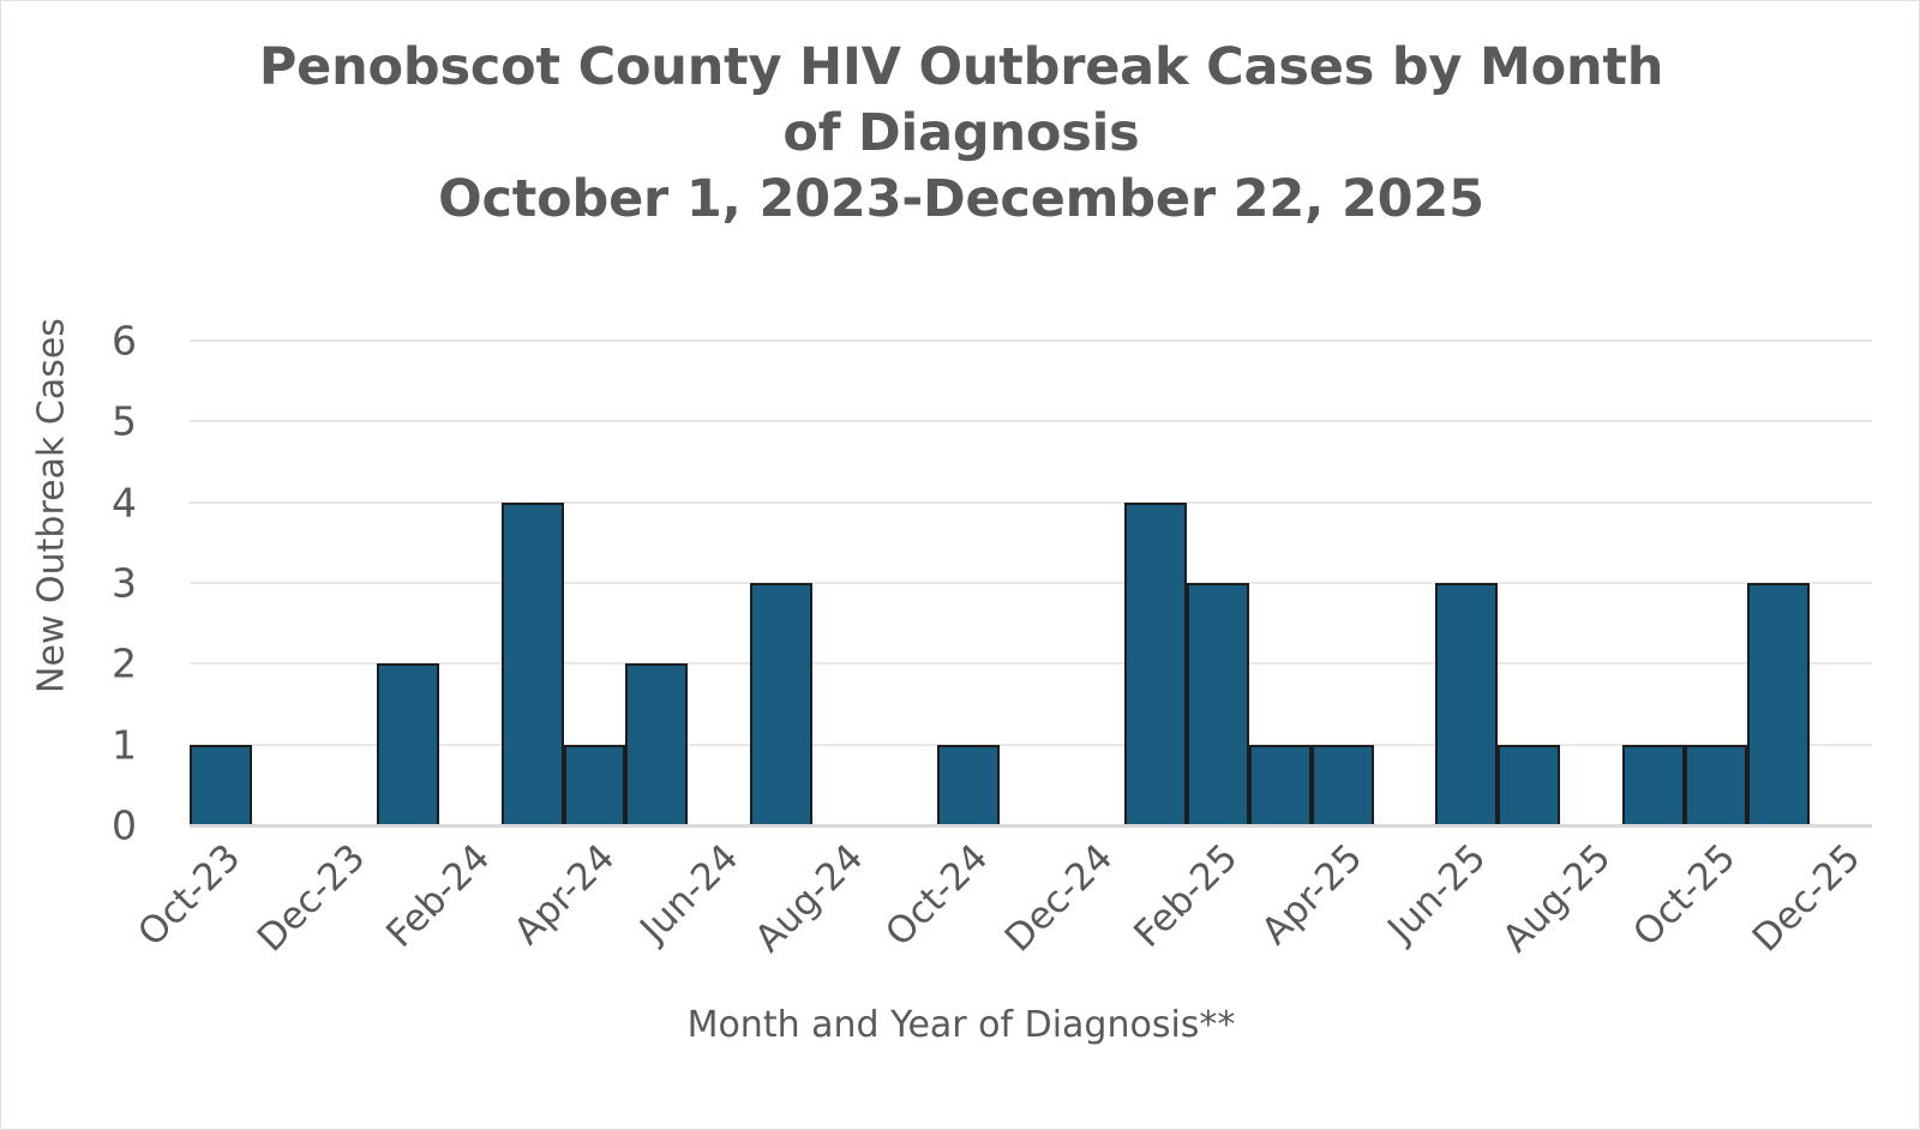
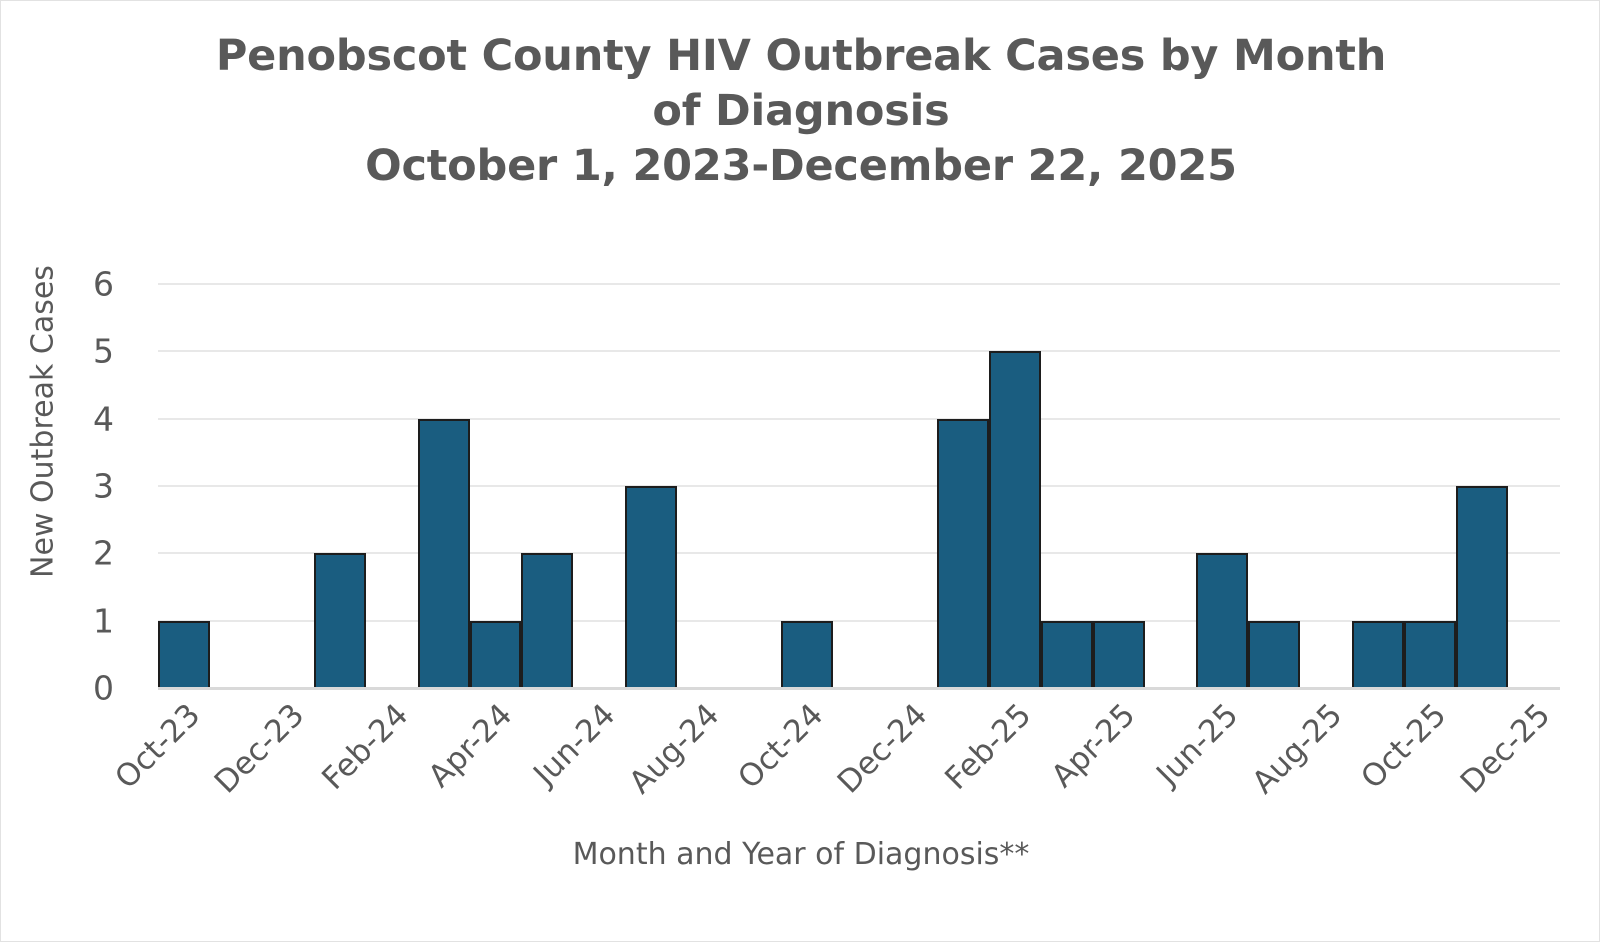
Feb-25: 3 -> 5
Jun-25: 3 -> 2
